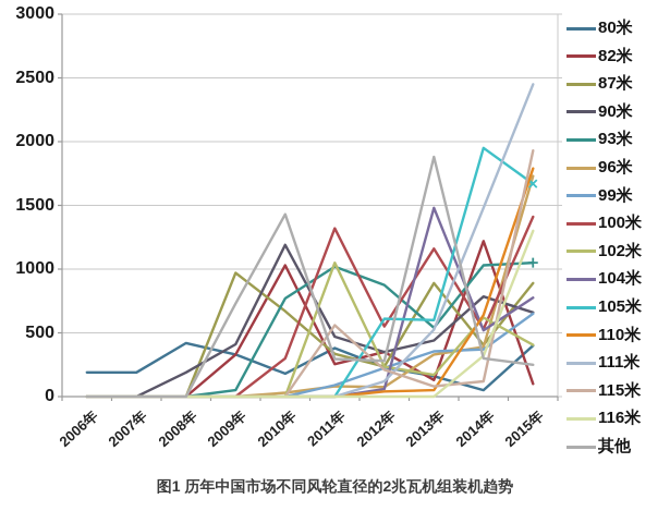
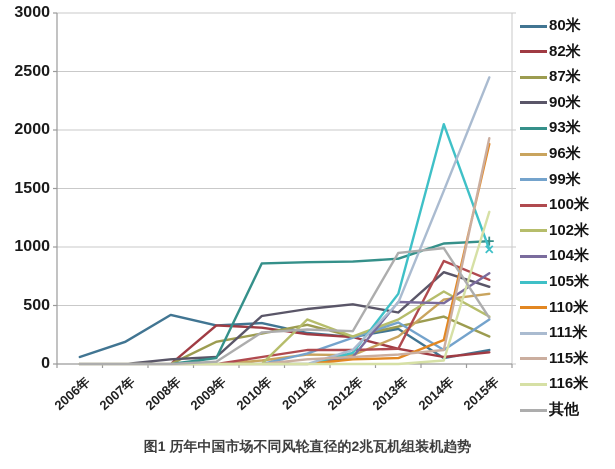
80米/2006年: 190 -> 60
90米/2008年: 190 -> 40
87米/2009年: 970 -> 190
90米/2009年: 410 -> 60
其他/2009年: 730 -> 20
80米/2010年: 180 -> 350
82米/2010年: 1030 -> 310
87米/2010年: 670 -> 260
90米/2010年: 1190 -> 410
93米/2010年: 770 -> 860
100米/2010年: 300 -> 60
其他/2010年: 1430 -> 270
80米/2011年: 380 -> 260
93米/2011年: 1020 -> 870
100米/2011年: 1320 -> 120
102米/2011年: 1050 -> 380
115米/2011年: 560 -> 40
82米/2012年: 350 -> 230
90米/2012年: 350 -> 510
100米/2012年: 550 -> 120
105米/2012年: 610 -> 100
115米/2012年: 210 -> 60
80米/2013年: 160 -> 300
87米/2013年: 890 -> 320
93米/2013年: 540 -> 900
96米/2013年: 330 -> 240
100米/2013年: 1160 -> 130
102米/2013年: 170 -> 380
104米/2013年: 1480 -> 530
其他/2013年: 1880 -> 950
82米/2014年: 1220 -> 60
96米/2014年: 390 -> 550
99米/2014年: 370 -> 120
100米/2014年: 530 -> 880
105米/2014年: 1950 -> 2050
110米/2014年: 640 -> 200
116米/2014年: 320 -> 30
其他/2014年: 300 -> 990
80米/2015年: 400 -> 120
87米/2015年: 890 -> 240
96米/2015年: 1730 -> 600
99米/2015年: 650 -> 380
100米/2015年: 1410 -> 720
105米/2015年: 1670 -> 980
110米/2015年: 1790 -> 1880
其他/2015年: 250 -> 400
